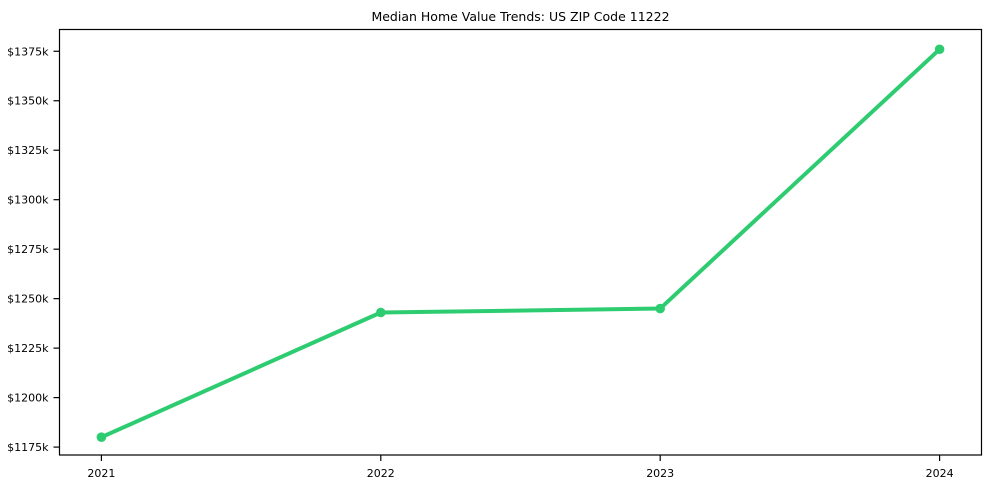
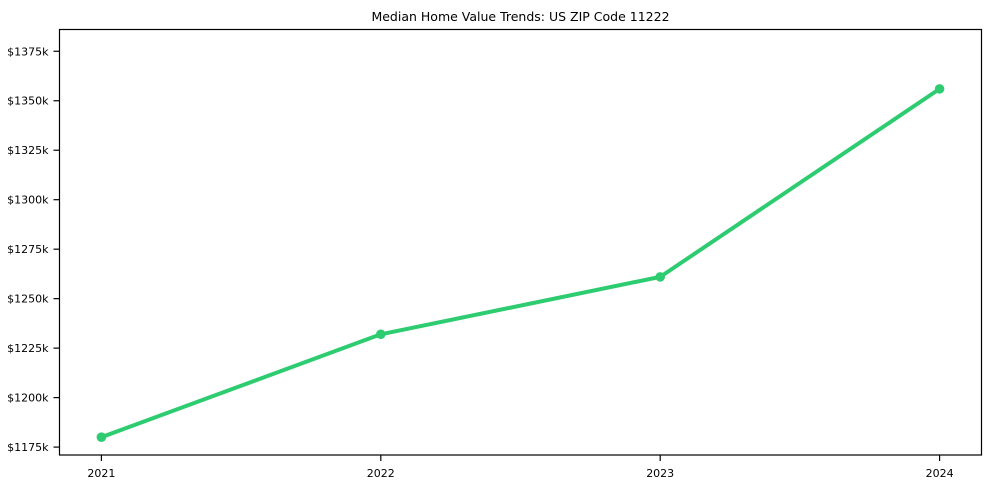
2022: $1243k -> $1232k
2023: $1245k -> $1261k
2024: $1376k -> $1356k
